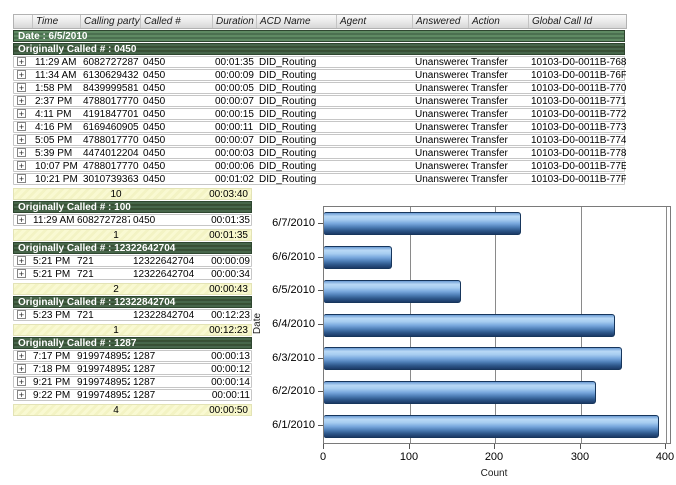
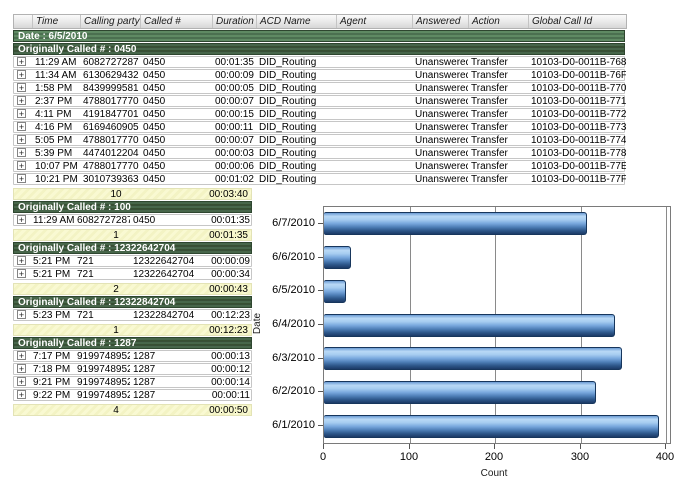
6/7/2010: 230 -> 310
6/6/2010: 80 -> 30
6/5/2010: 160 -> 30
